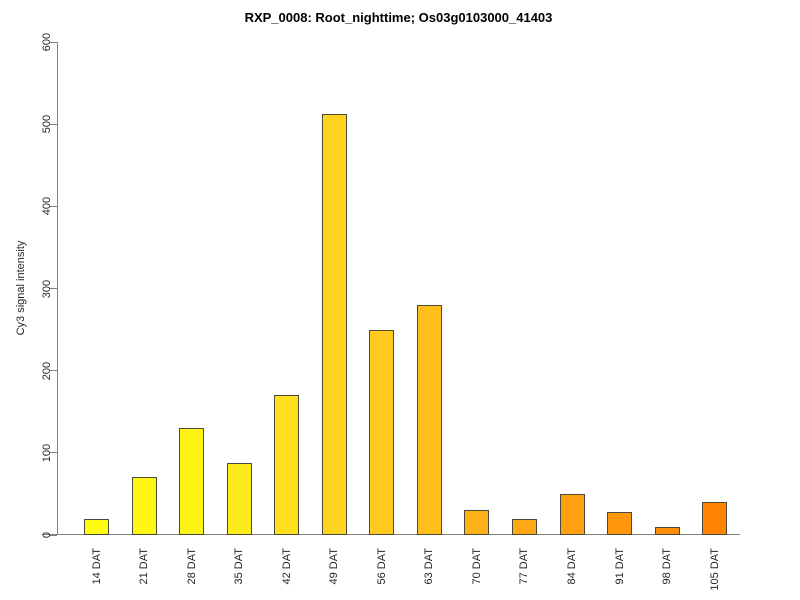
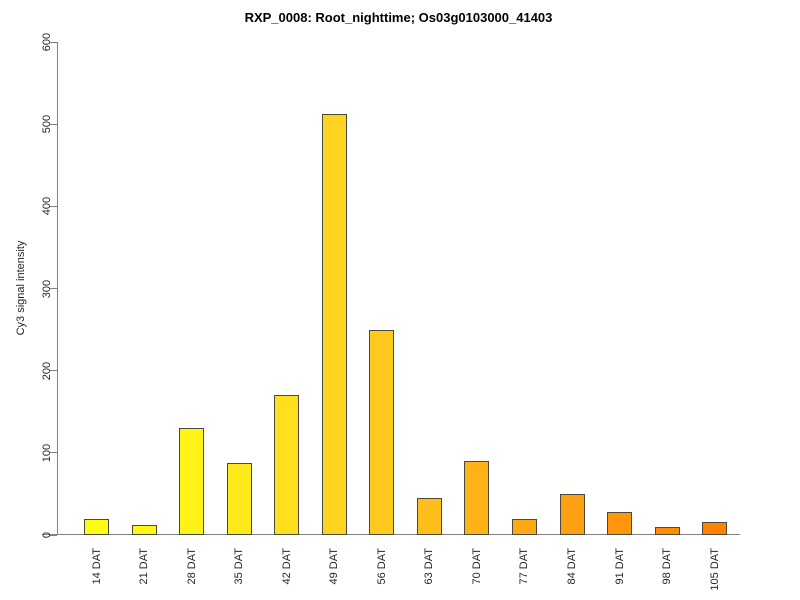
21 DAT: 70 -> 10
63 DAT: 280 -> 40
70 DAT: 30 -> 90
105 DAT: 40 -> 20
